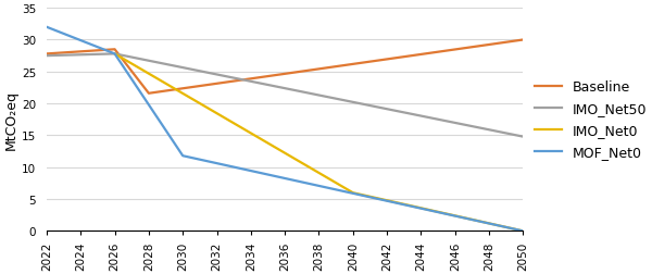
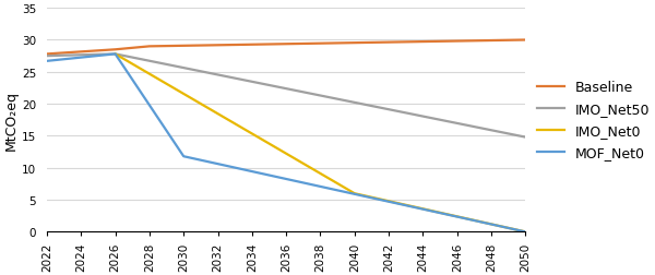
MOF_Net0/2022: 32.0 -> 26.7
Baseline/2028: 21.6 -> 29.0
